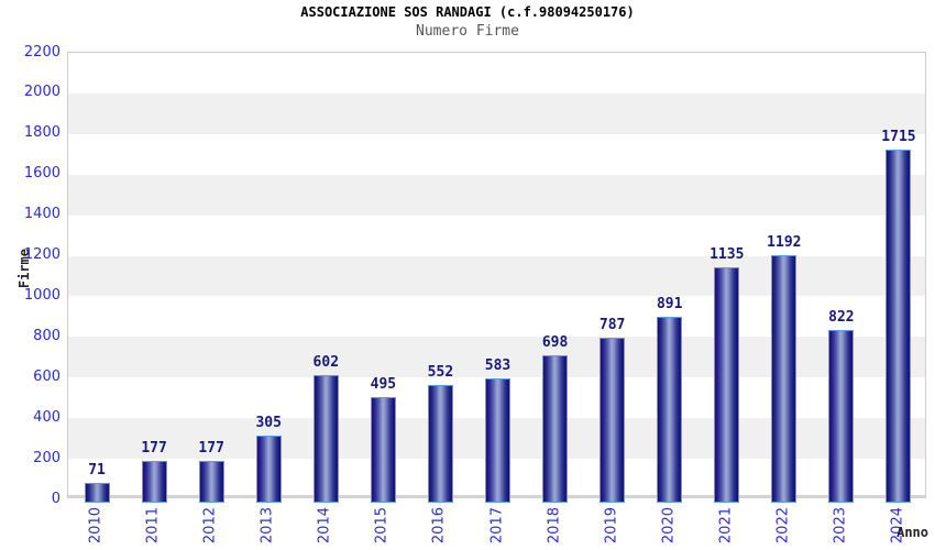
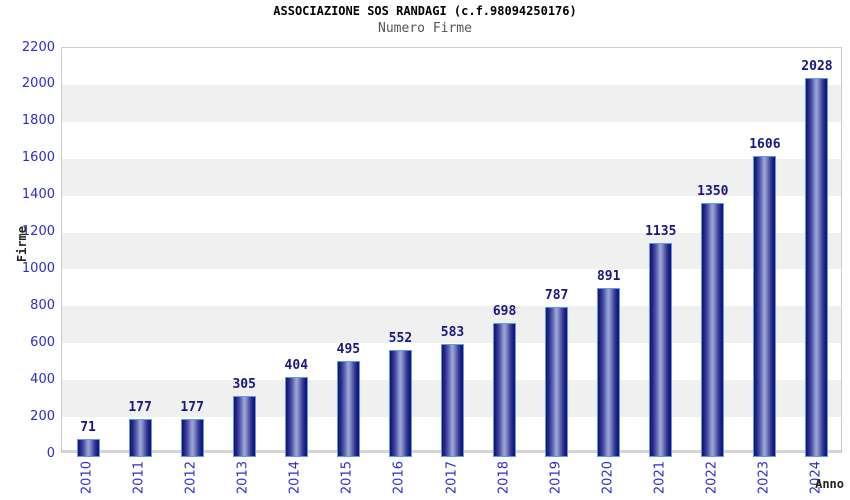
2014: 602 -> 404
2022: 1192 -> 1350
2023: 822 -> 1606
2024: 1715 -> 2028
